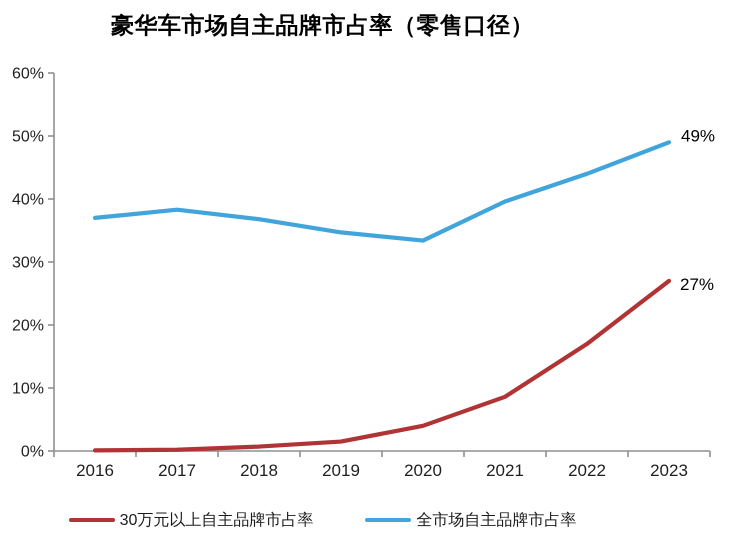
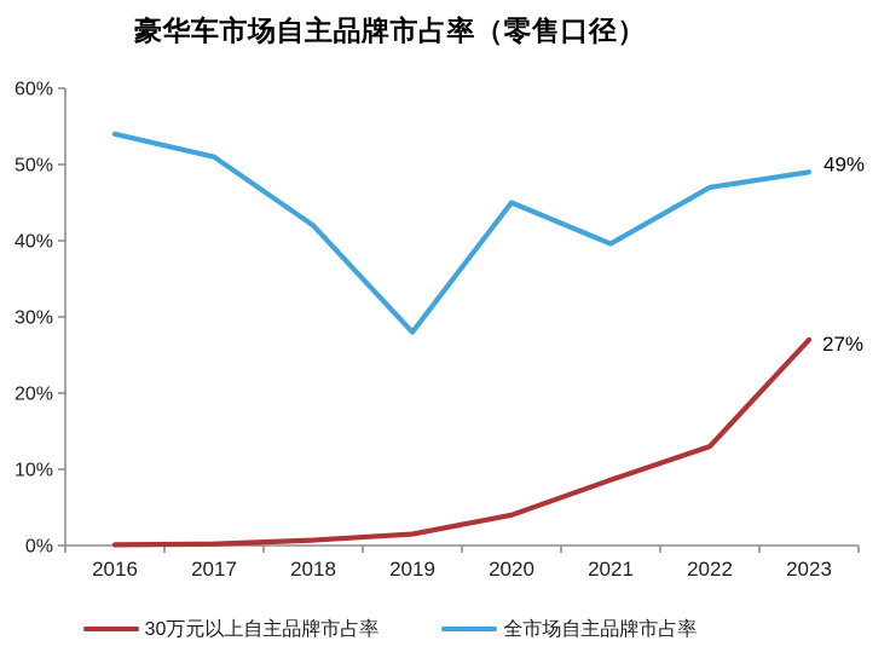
全市场自主品牌市占率/2016: 37% -> 54%
全市场自主品牌市占率/2017: 38% -> 51%
全市场自主品牌市占率/2018: 37% -> 42%
全市场自主品牌市占率/2019: 35% -> 28%
全市场自主品牌市占率/2020: 33% -> 45%
30万元以上自主品牌市占率/2022: 17% -> 13%
全市场自主品牌市占率/2022: 44% -> 47%
